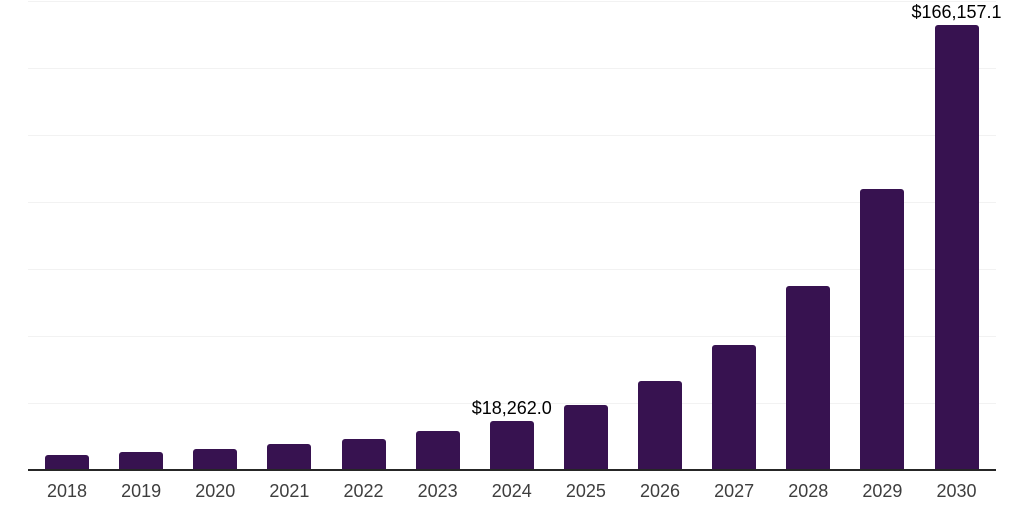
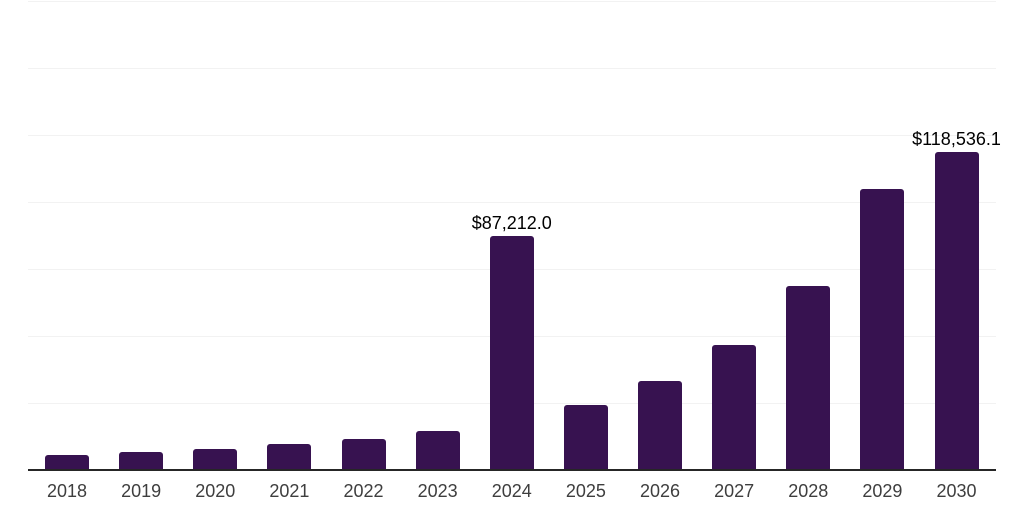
2024: $18,262.0 -> $87,212.0
2030: $166,157.1 -> $118,536.1
